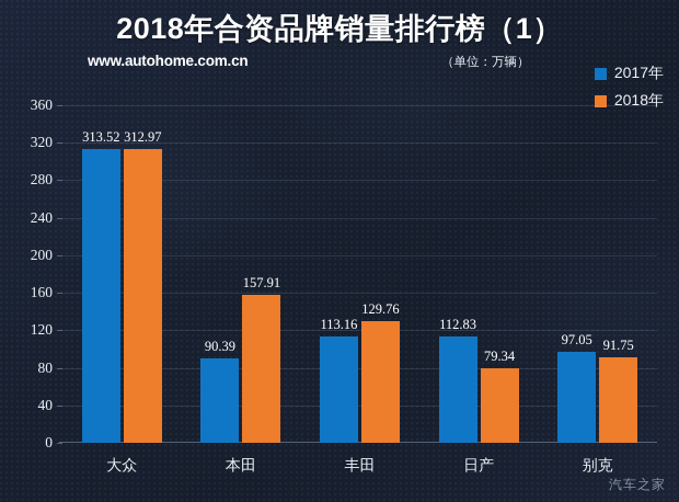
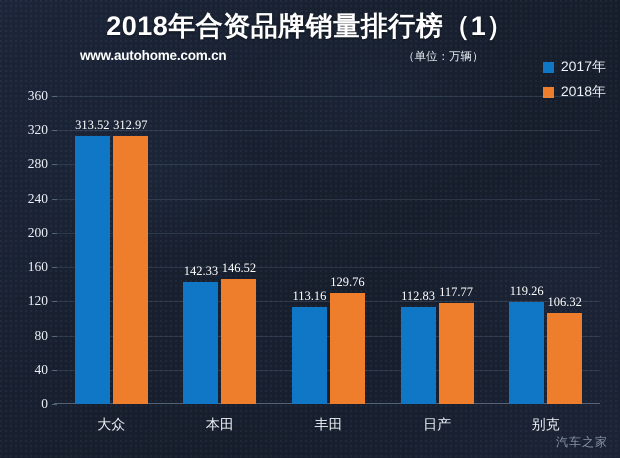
2017年/本田: 90.39 -> 142.33
2018年/本田: 157.91 -> 146.52
2018年/日产: 79.34 -> 117.77
2017年/别克: 97.05 -> 119.26
2018年/别克: 91.75 -> 106.32
